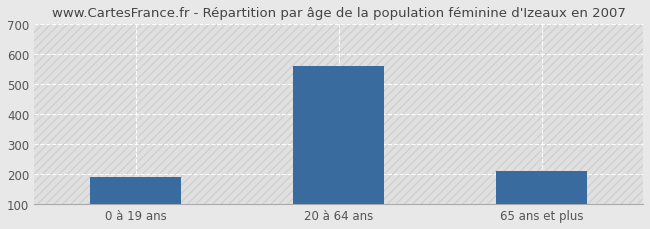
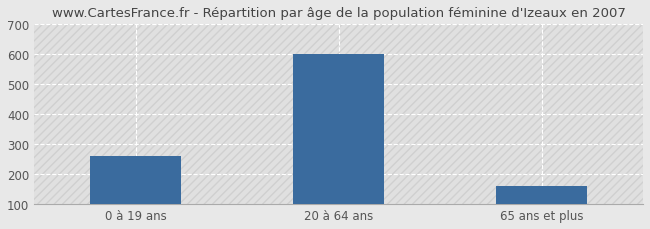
0 à 19 ans: 190 -> 260
20 à 64 ans: 560 -> 600
65 ans et plus: 210 -> 160
